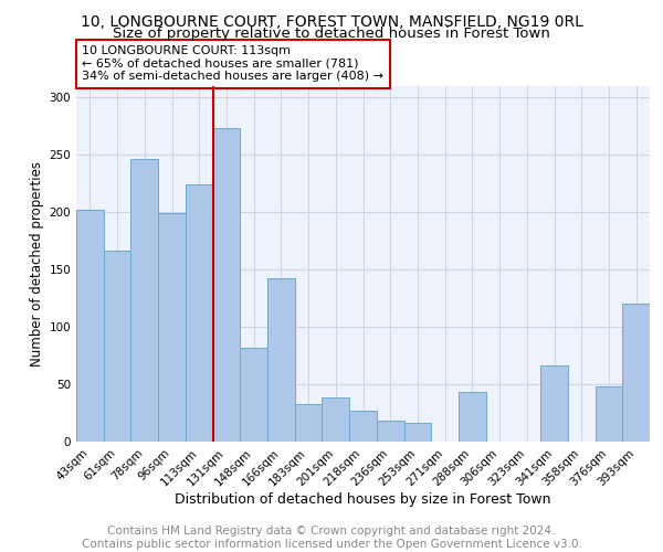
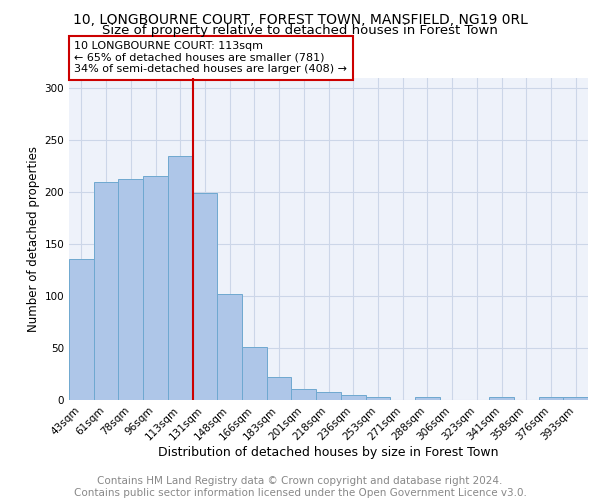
43sqm: 202 -> 136
61sqm: 166 -> 210
78sqm: 246 -> 212
96sqm: 199 -> 215
113sqm: 224 -> 235
131sqm: 273 -> 199
148sqm: 82 -> 102
166sqm: 142 -> 51
183sqm: 33 -> 22
201sqm: 38 -> 11
218sqm: 27 -> 8
236sqm: 18 -> 5
253sqm: 16 -> 3
288sqm: 43 -> 3
341sqm: 66 -> 3
376sqm: 48 -> 3
393sqm: 120 -> 3
